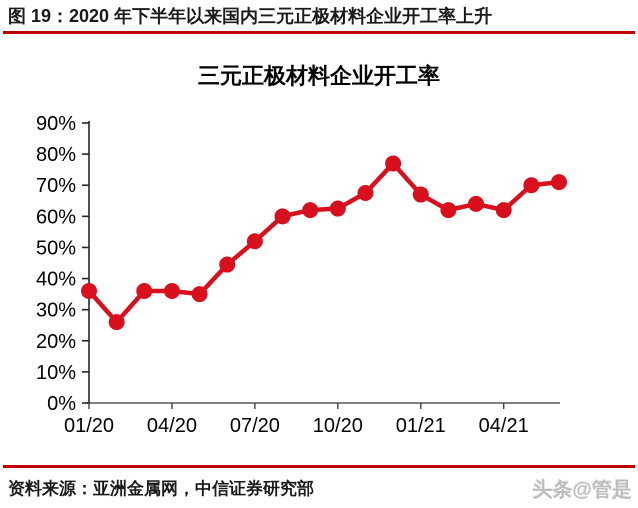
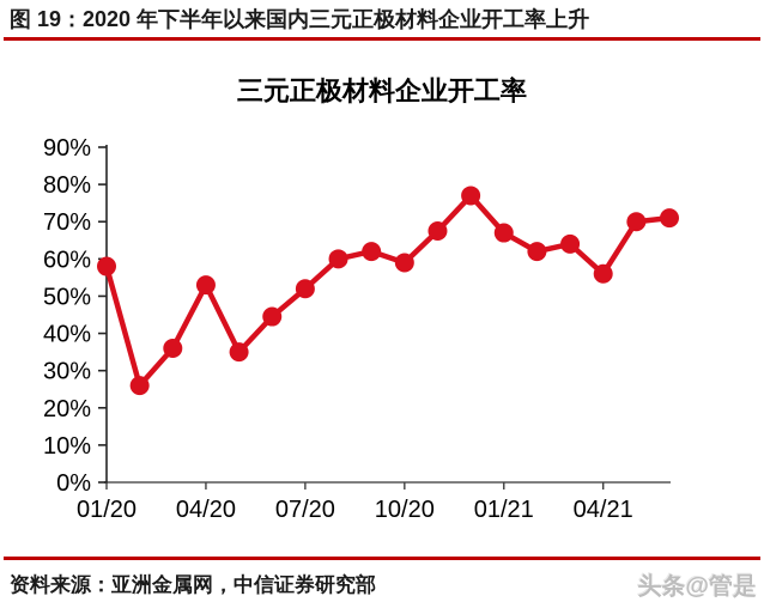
01/20: 36% -> 58%
04/20: 36% -> 53%
10/20: 62% -> 59%
04/21: 62% -> 56%
